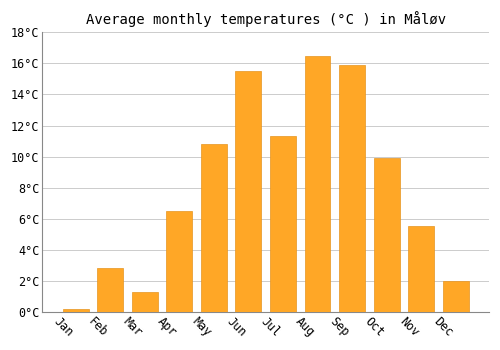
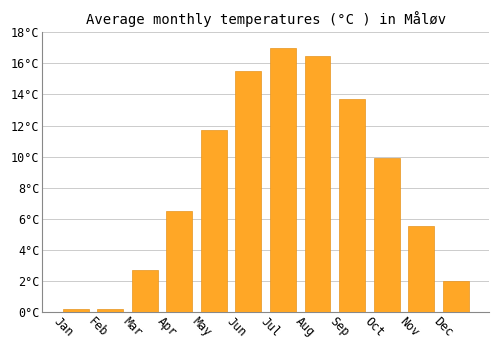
Feb: 2.8°C -> 0.2°C
Mar: 1.3°C -> 2.7°C
May: 10.8°C -> 11.7°C
Jul: 11.3°C -> 17.0°C
Sep: 15.9°C -> 13.7°C
